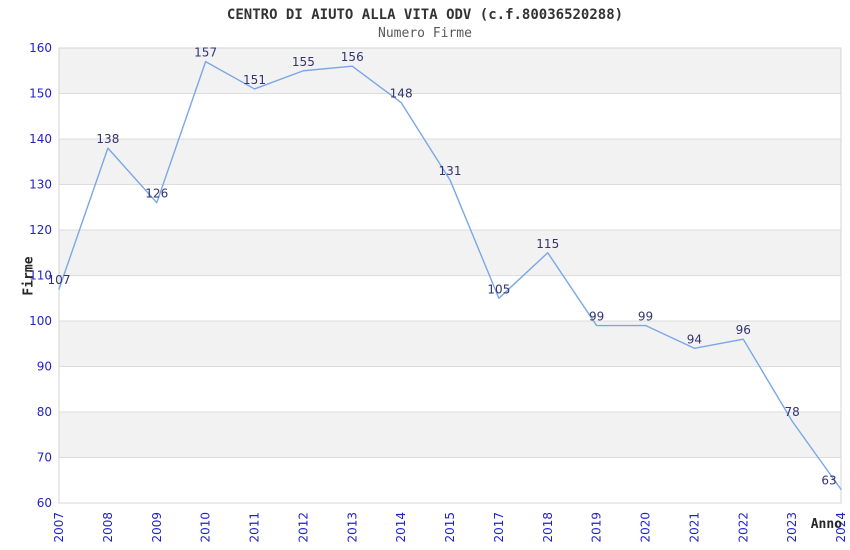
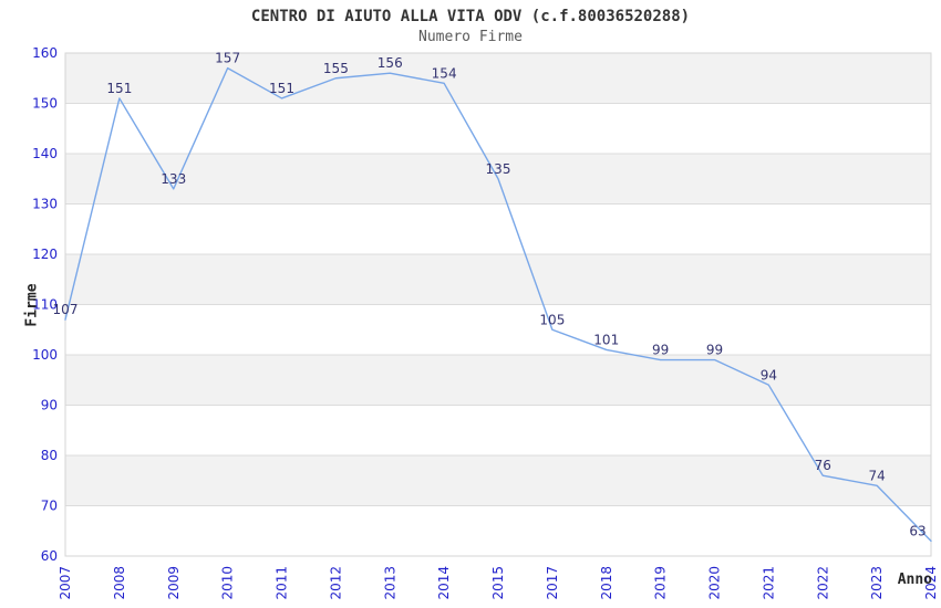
2008: 138 -> 151
2009: 126 -> 133
2014: 148 -> 154
2015: 131 -> 135
2018: 115 -> 101
2022: 96 -> 76
2023: 78 -> 74
